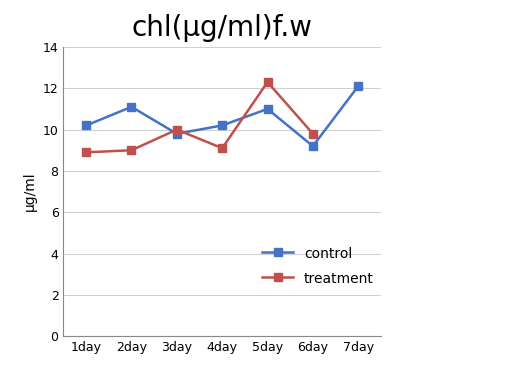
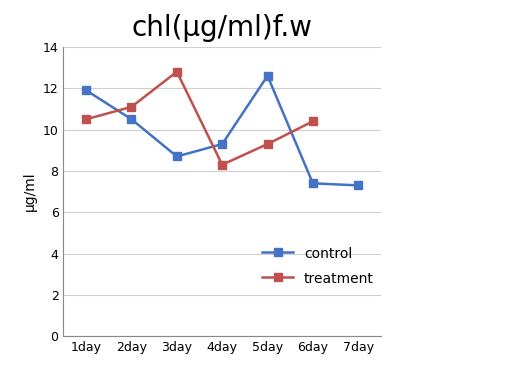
control/1day: 10.2 -> 11.9
treatment/1day: 8.9 -> 10.5
control/2day: 11.1 -> 10.5
treatment/2day: 9.0 -> 11.1
control/3day: 9.8 -> 8.7
treatment/3day: 10.0 -> 12.8
control/4day: 10.2 -> 9.3
treatment/4day: 9.1 -> 8.3
control/5day: 11.0 -> 12.6
treatment/5day: 12.3 -> 9.3
control/6day: 9.2 -> 7.4
treatment/6day: 9.8 -> 10.4
control/7day: 12.1 -> 7.3
